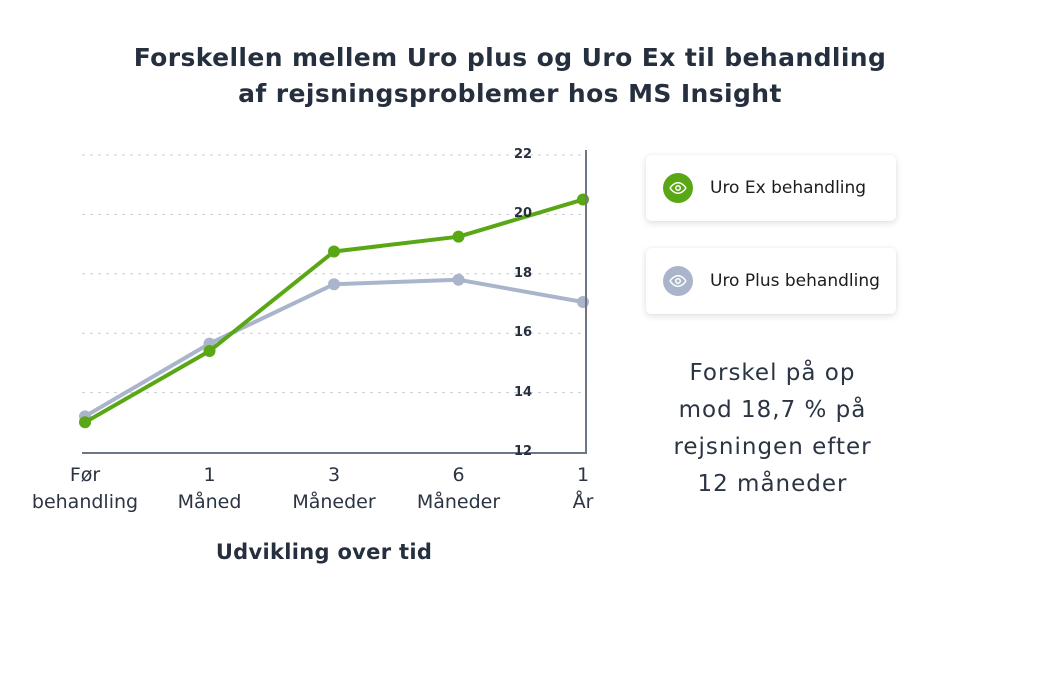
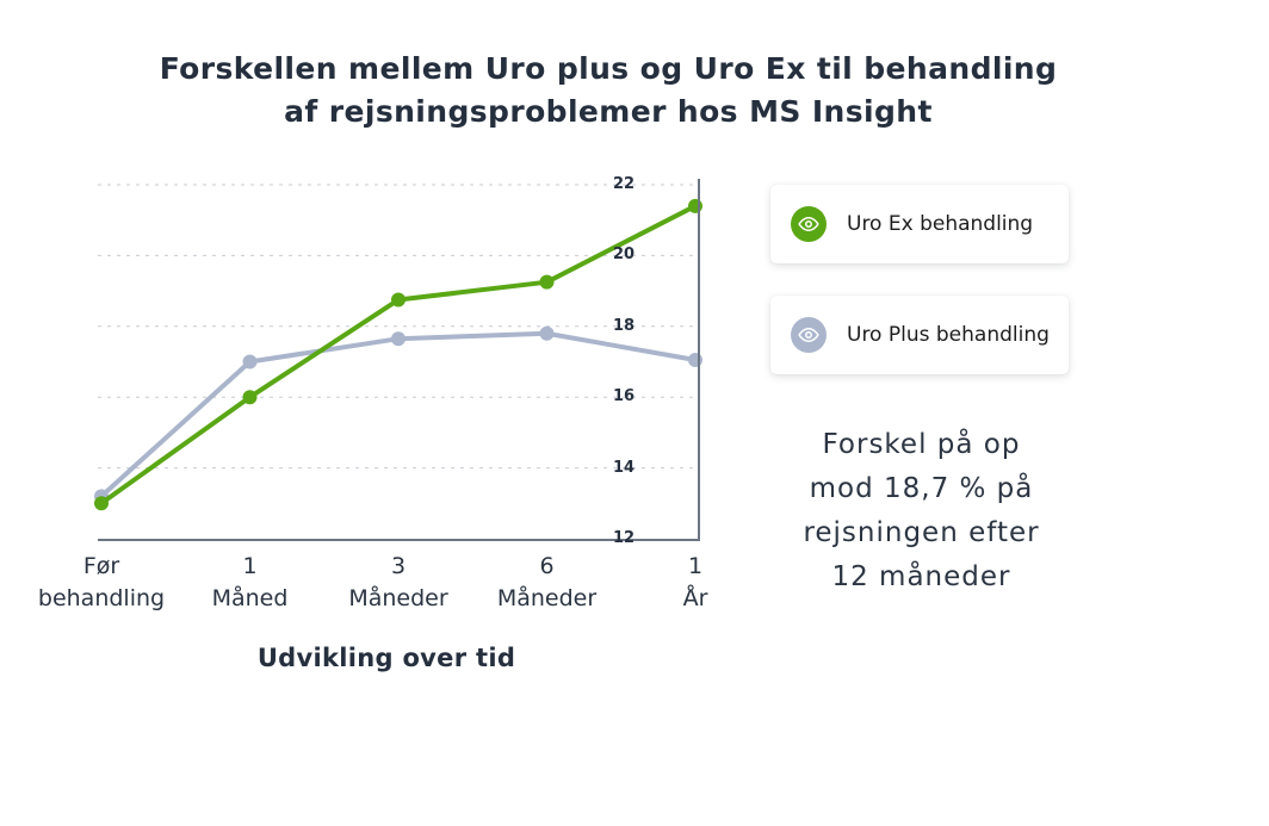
Uro Ex behandling/1 Måned: 15.4 -> 16.0
Uro Plus behandling/1 Måned: 15.7 -> 17.0
Uro Ex behandling/1 År: 20.5 -> 21.4
